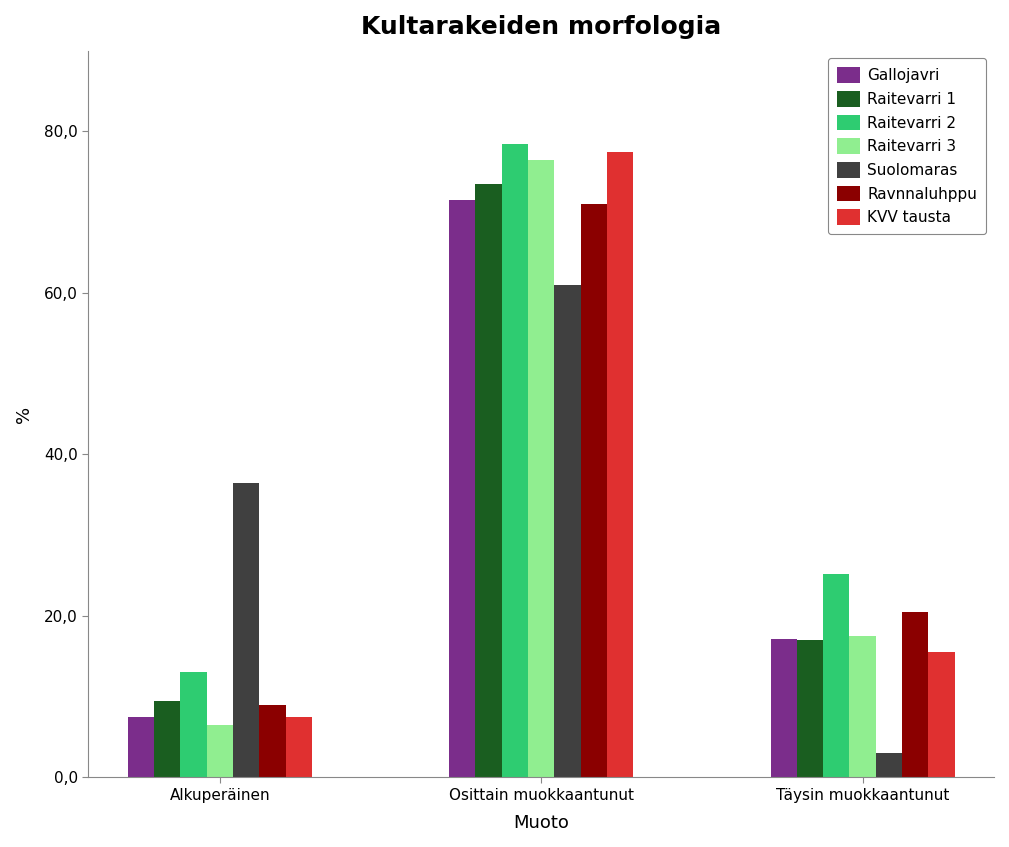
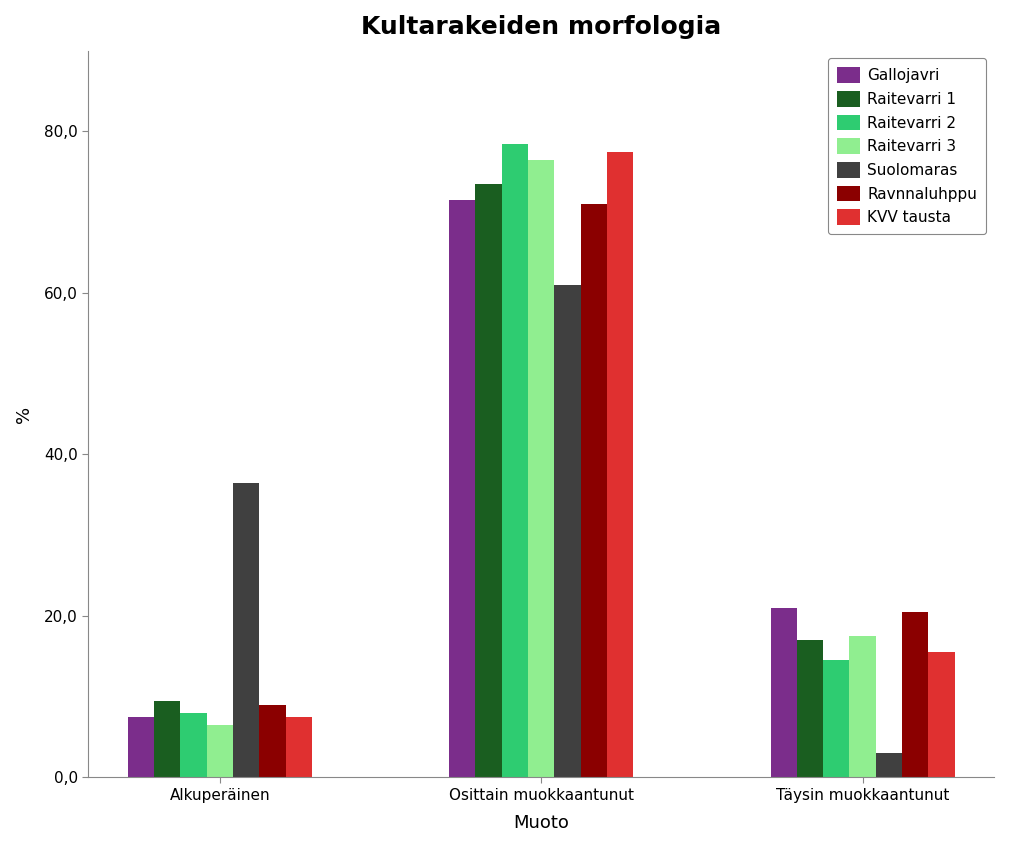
Raitevarri 2/Alkuperäinen: 13,0 -> 8,0
Gallojavri/Täysin muokkaantunut: 17,2 -> 21,0
Raitevarri 2/Täysin muokkaantunut: 25,2 -> 14,5
